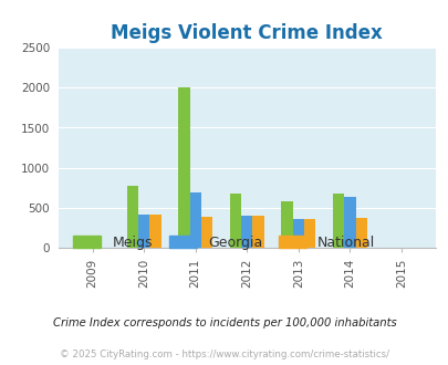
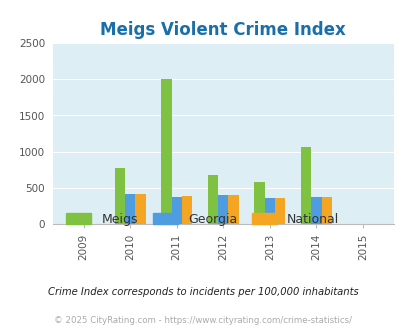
Georgia/2011: 700 -> 380
Meigs/2014: 680 -> 1070
Georgia/2014: 640 -> 380
